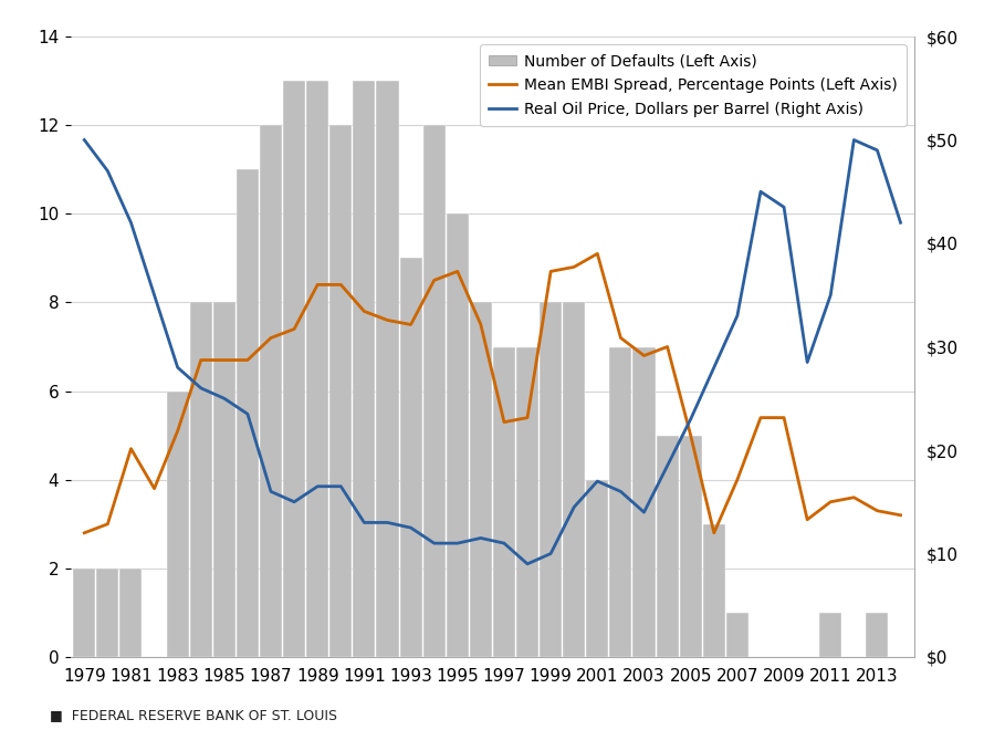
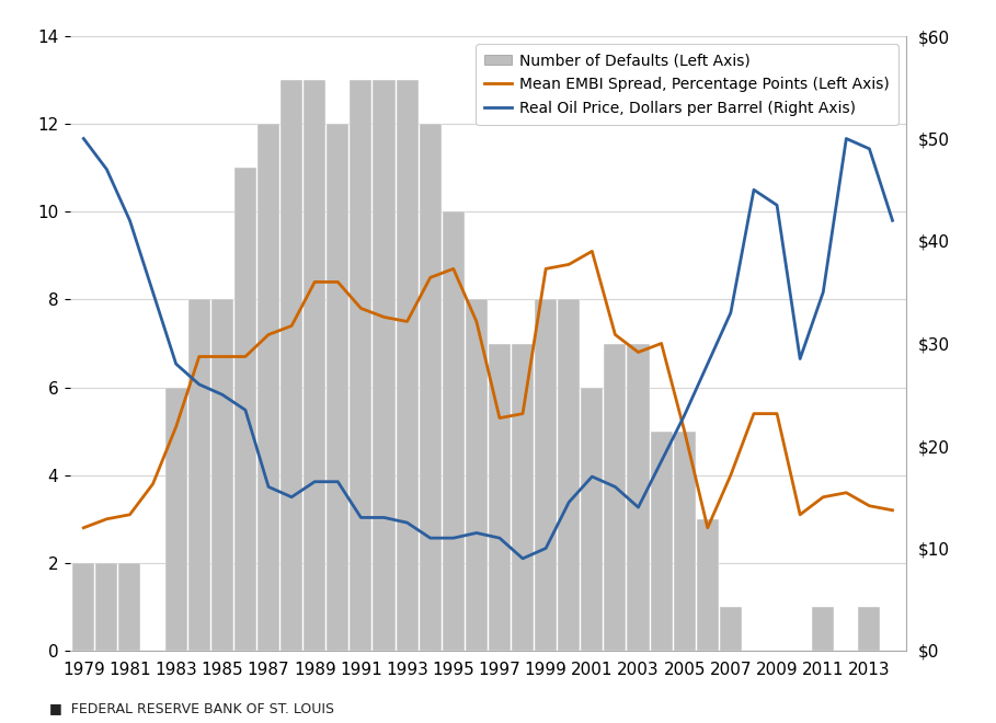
Mean EMBI Spread, Percentage Points (Left Axis)/1981: 4.7 -> 3.1
Number of Defaults (Left Axis)/1993: 9 -> 13
Number of Defaults (Left Axis)/2001: 4 -> 6
